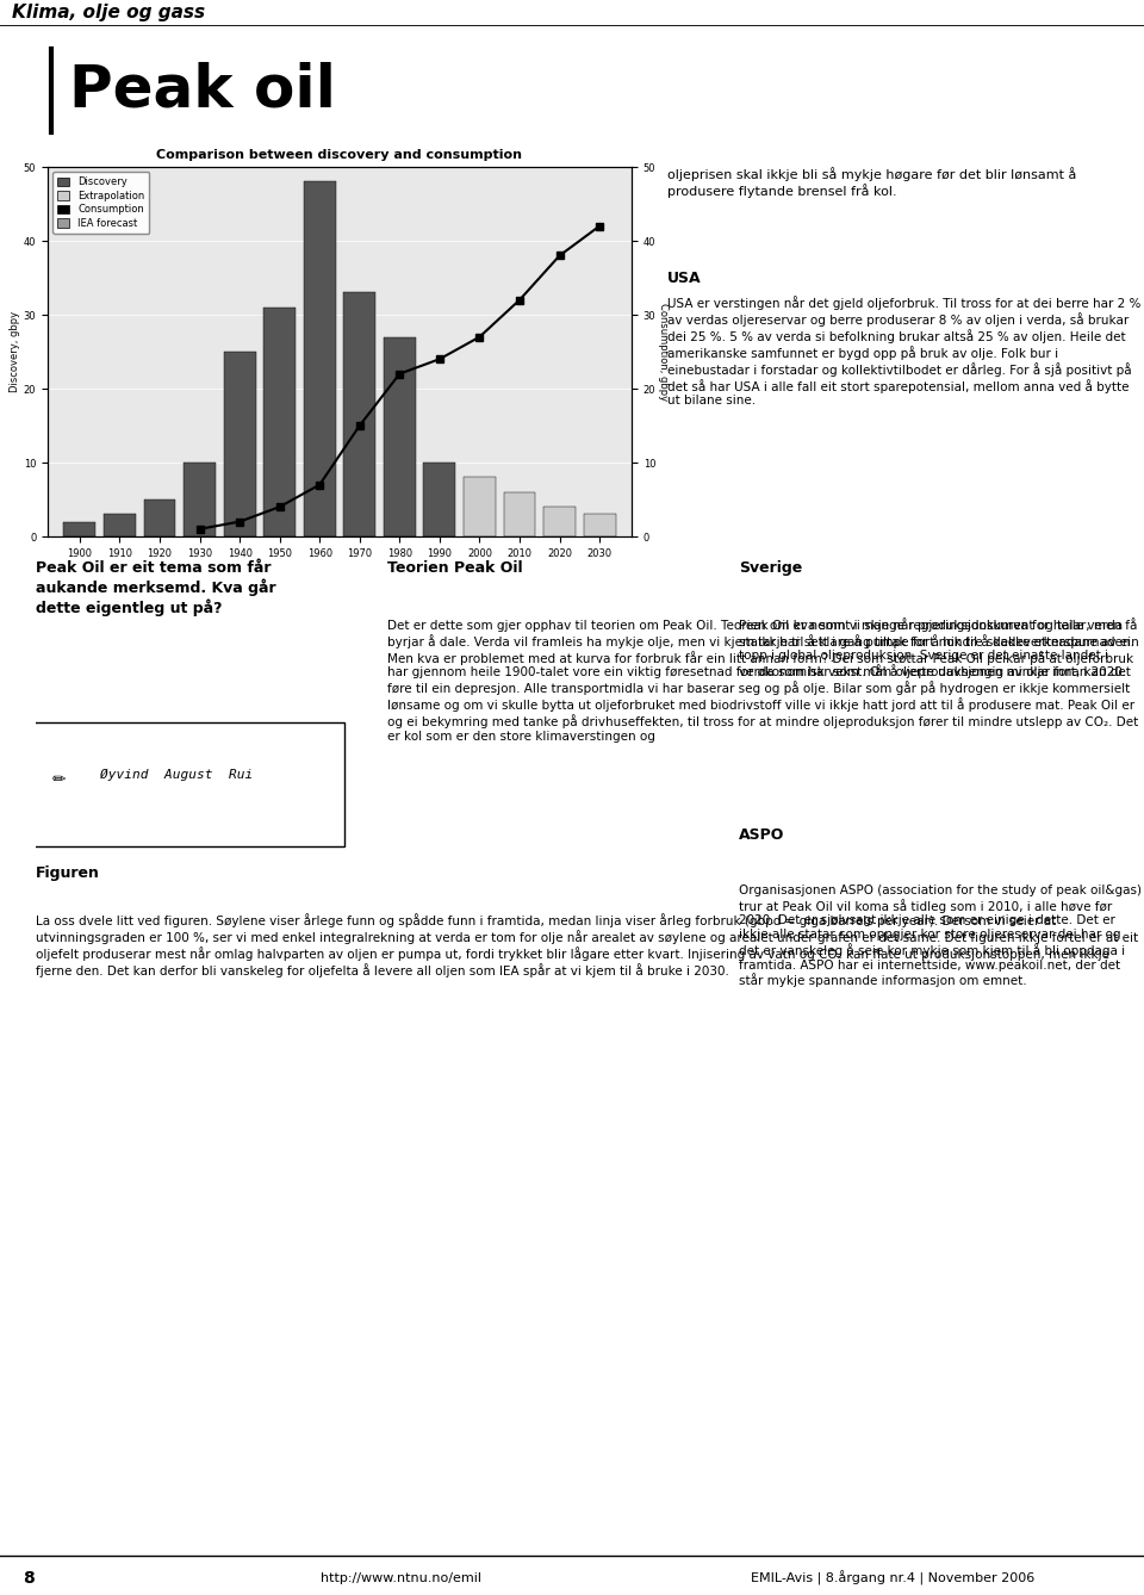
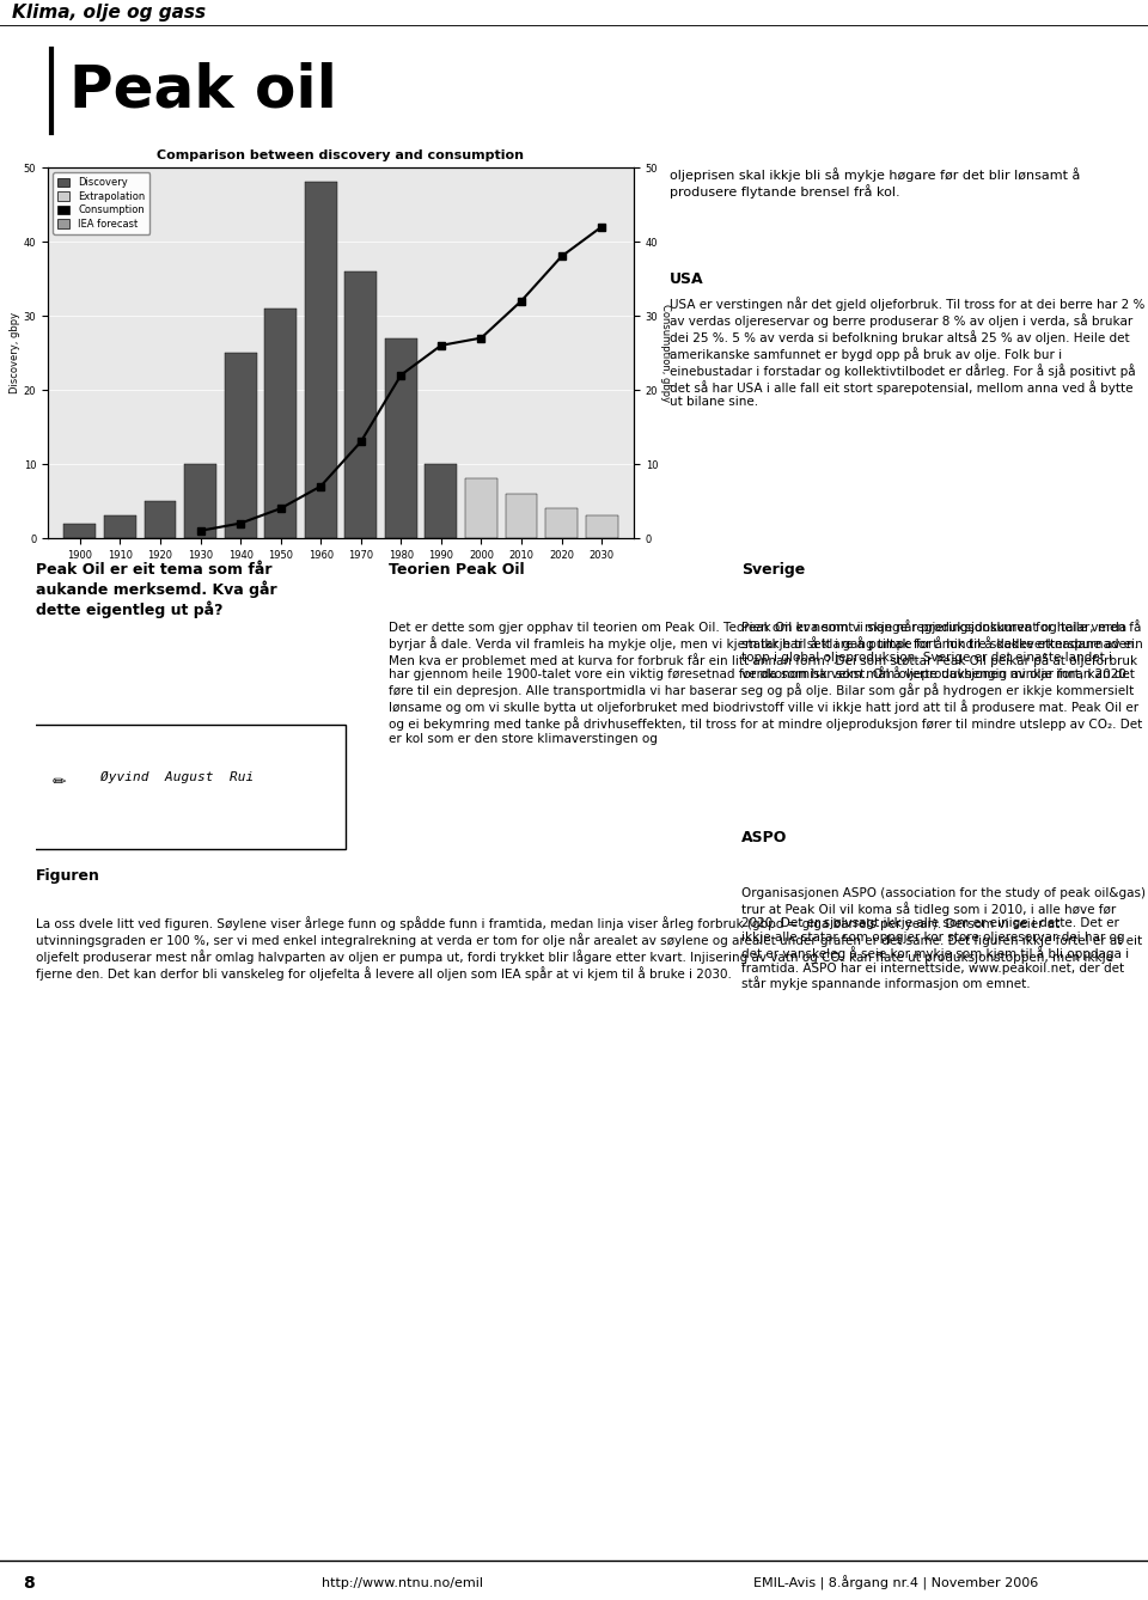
Discovery/1970: 33 -> 36
Consumption/1970: 15 -> 13
Consumption/1990: 24 -> 26
